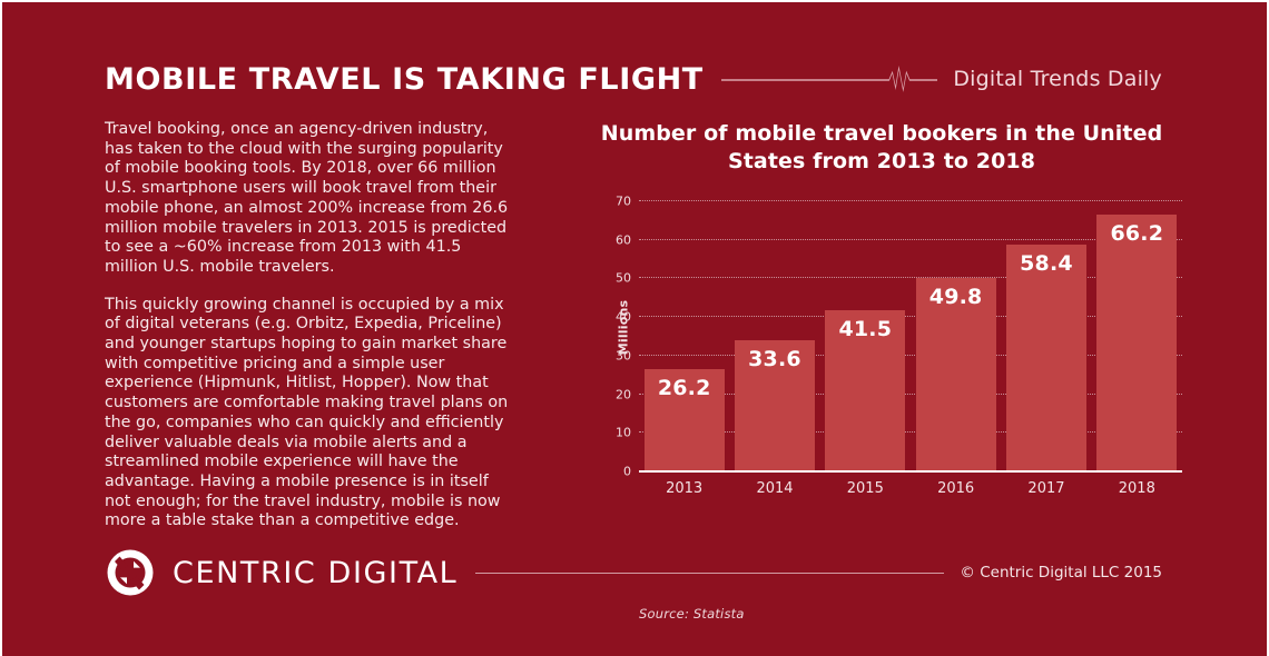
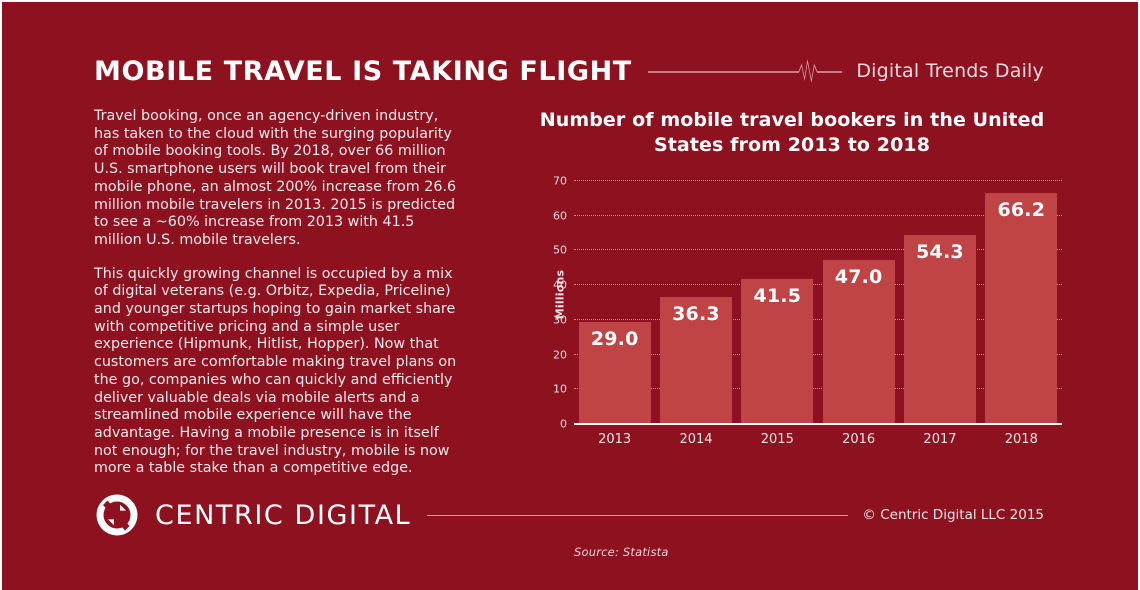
2013: 26.2 -> 29.0
2014: 33.6 -> 36.3
2016: 49.8 -> 47.0
2017: 58.4 -> 54.3
